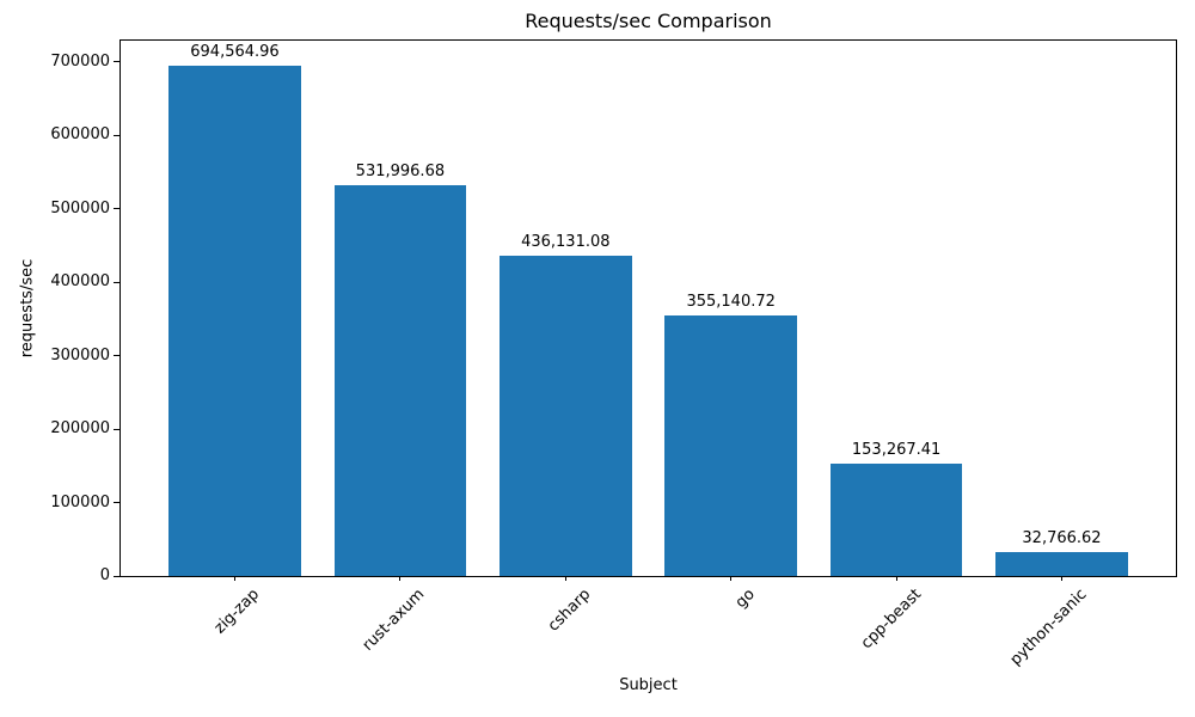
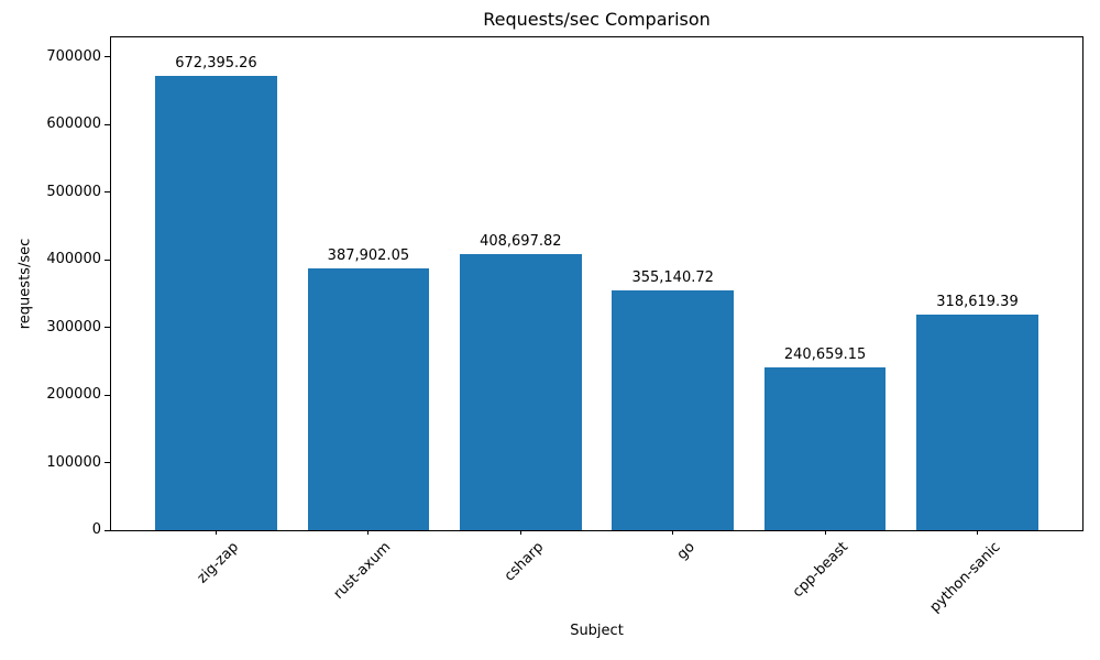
zig-zap: 694,564.96 -> 672,395.26
rust-axum: 531,996.68 -> 387,902.05
csharp: 436,131.08 -> 408,697.82
cpp-beast: 153,267.41 -> 240,659.15
python-sanic: 32,766.62 -> 318,619.39
